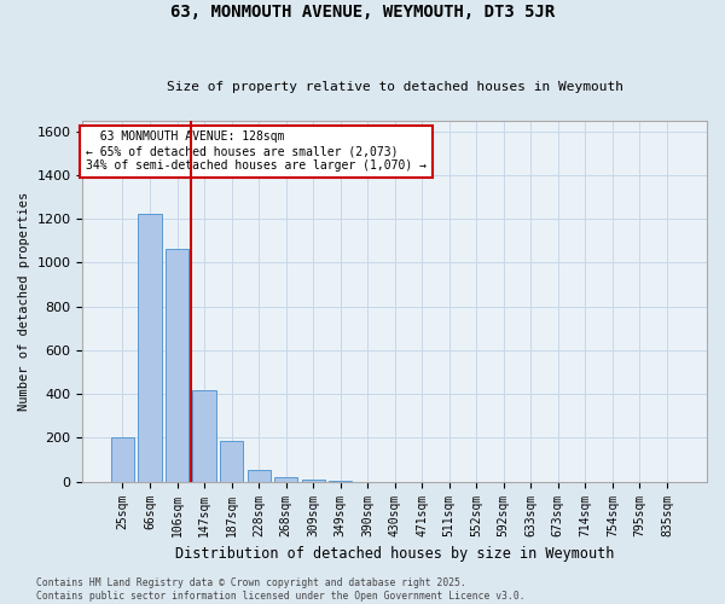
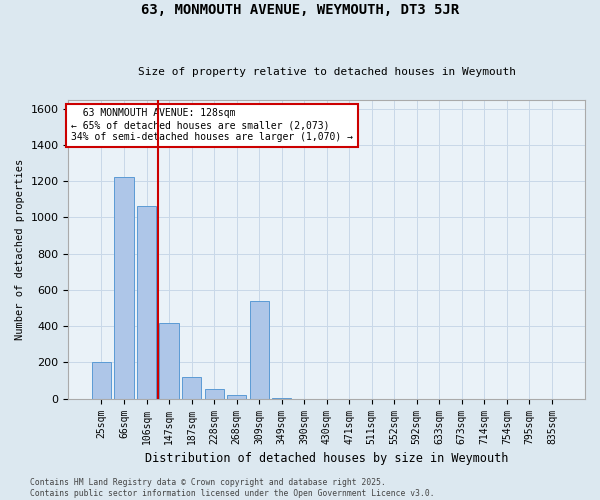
187sqm: 180 -> 120
309sqm: 10 -> 540
